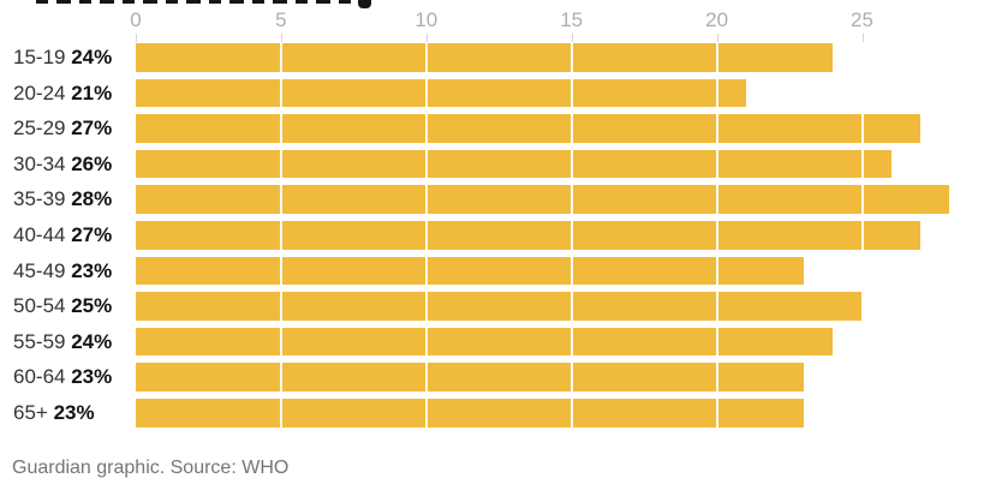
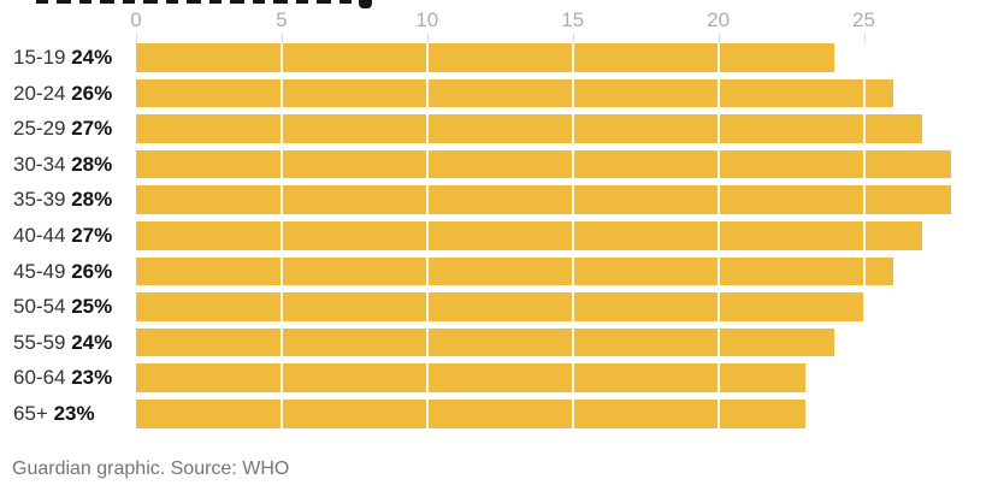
20-24: 21% -> 26%
30-34: 26% -> 28%
45-49: 23% -> 26%
